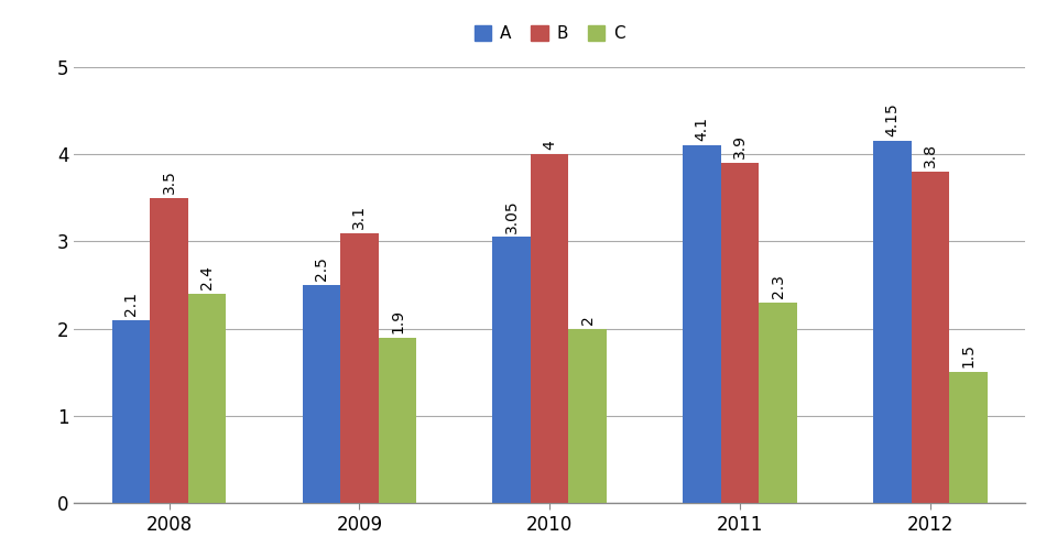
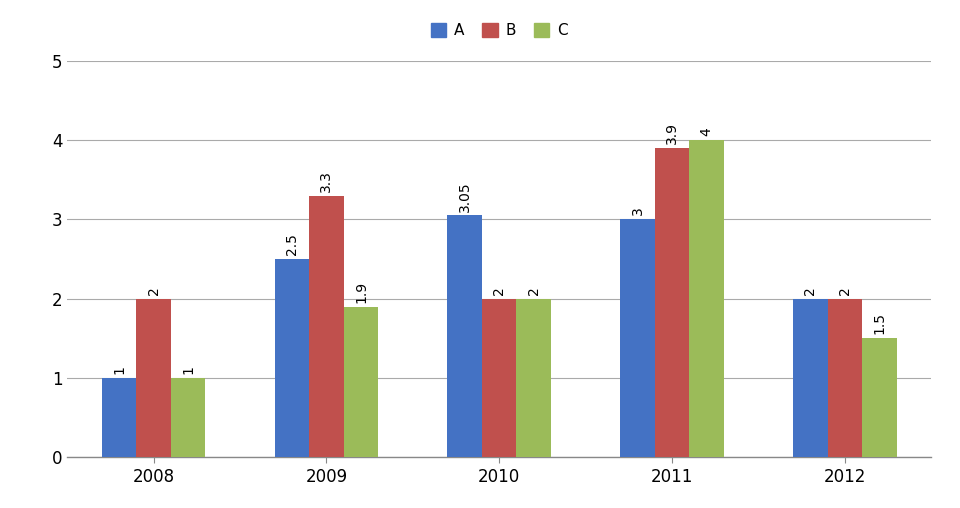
A/2008: 2.1 -> 1
B/2008: 4 -> 2
C/2008: 2.4 -> 1
B/2009: 3.1 -> 3.3
B/2010: 4 -> 2
A/2011: 4.1 -> 3
C/2011: 2.3 -> 4
A/2012: 4 -> 2
B/2012: 3.8 -> 2
